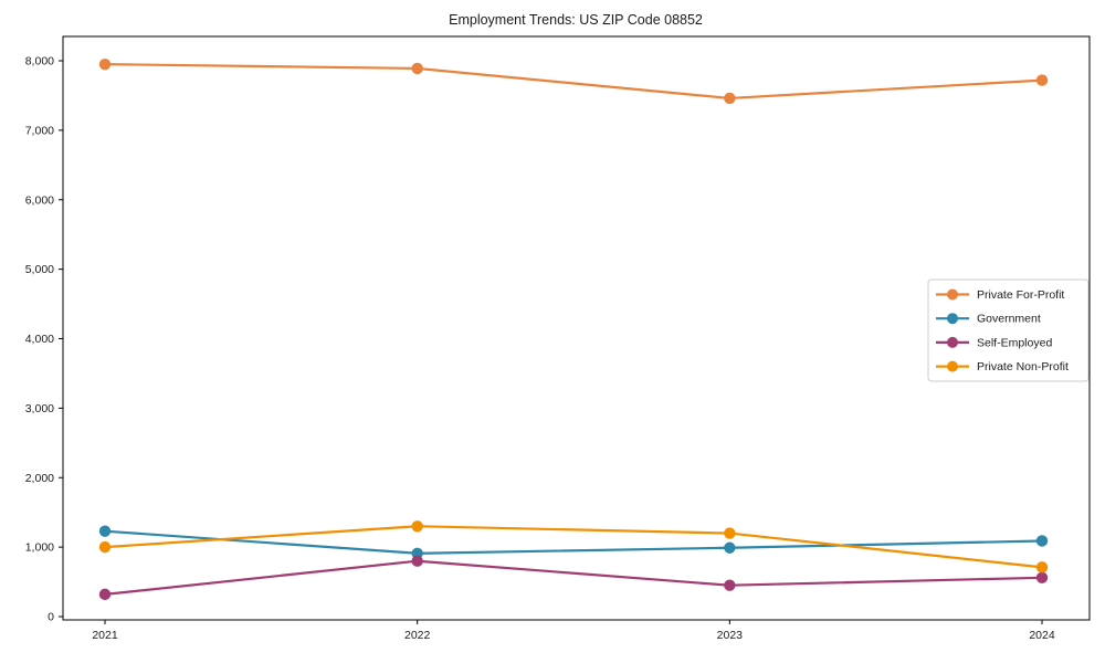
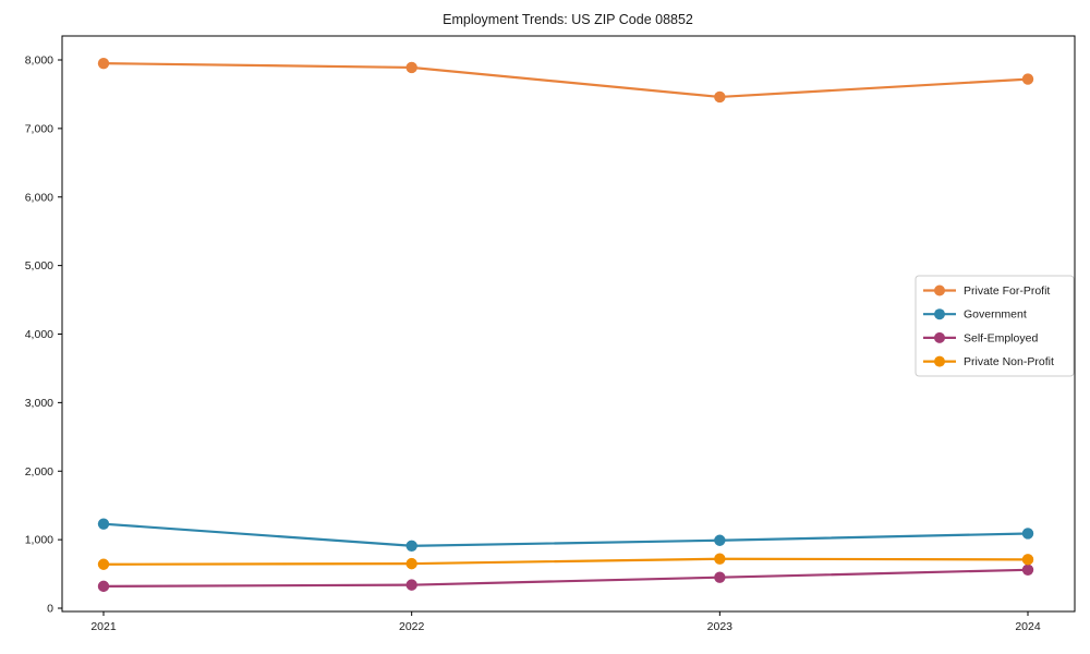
Private Non-Profit/2021: 1000 -> 600
Self-Employed/2022: 800 -> 300
Private Non-Profit/2022: 1300 -> 600
Private Non-Profit/2023: 1200 -> 700
